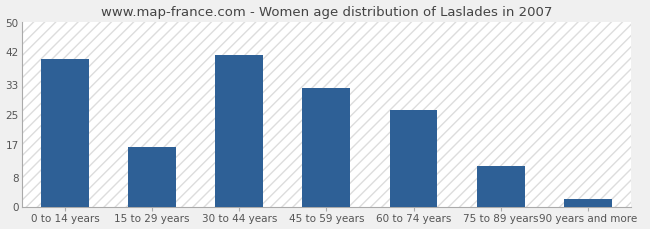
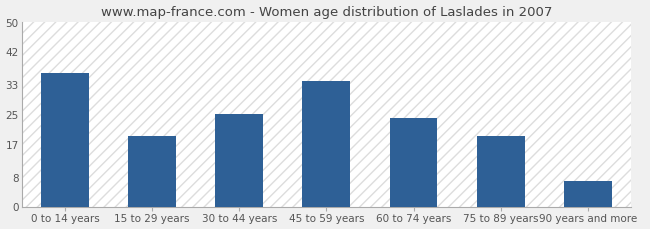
0 to 14 years: 40 -> 36
15 to 29 years: 16 -> 19
30 to 44 years: 41 -> 25
45 to 59 years: 32 -> 34
60 to 74 years: 26 -> 24
75 to 89 years: 11 -> 19
90 years and more: 2 -> 7
